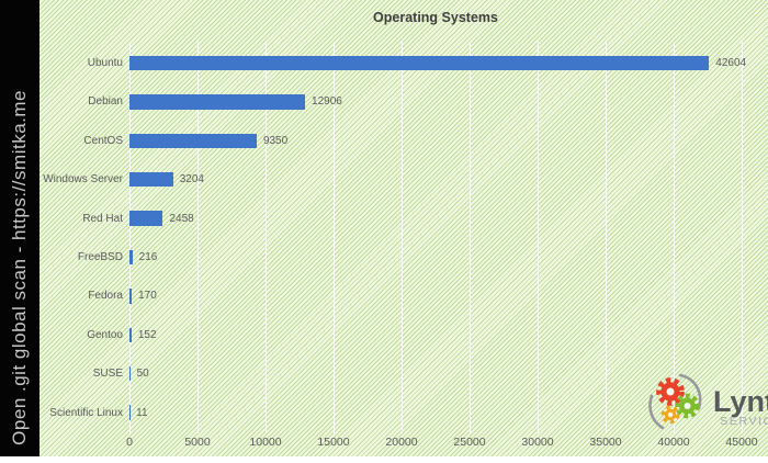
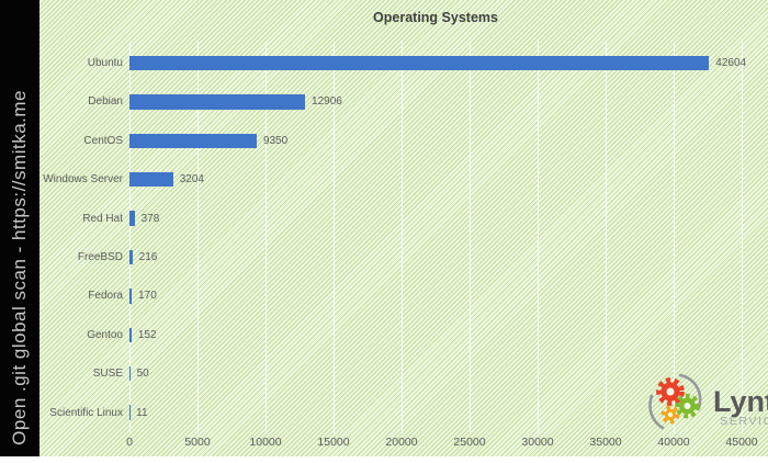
Red Hat: 2458 -> 378
